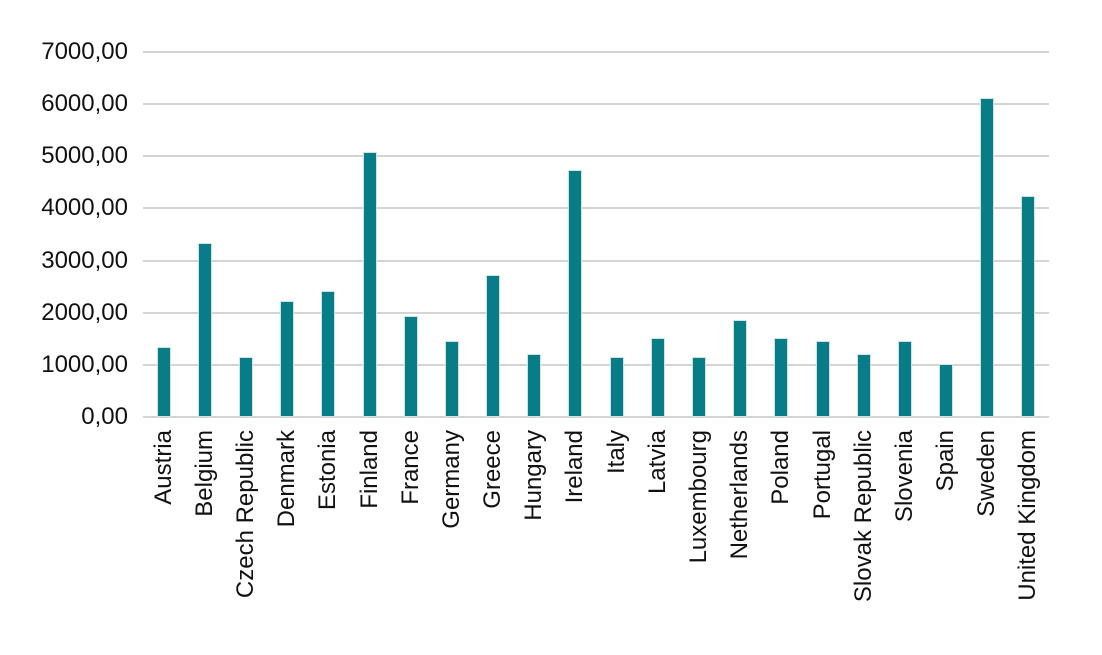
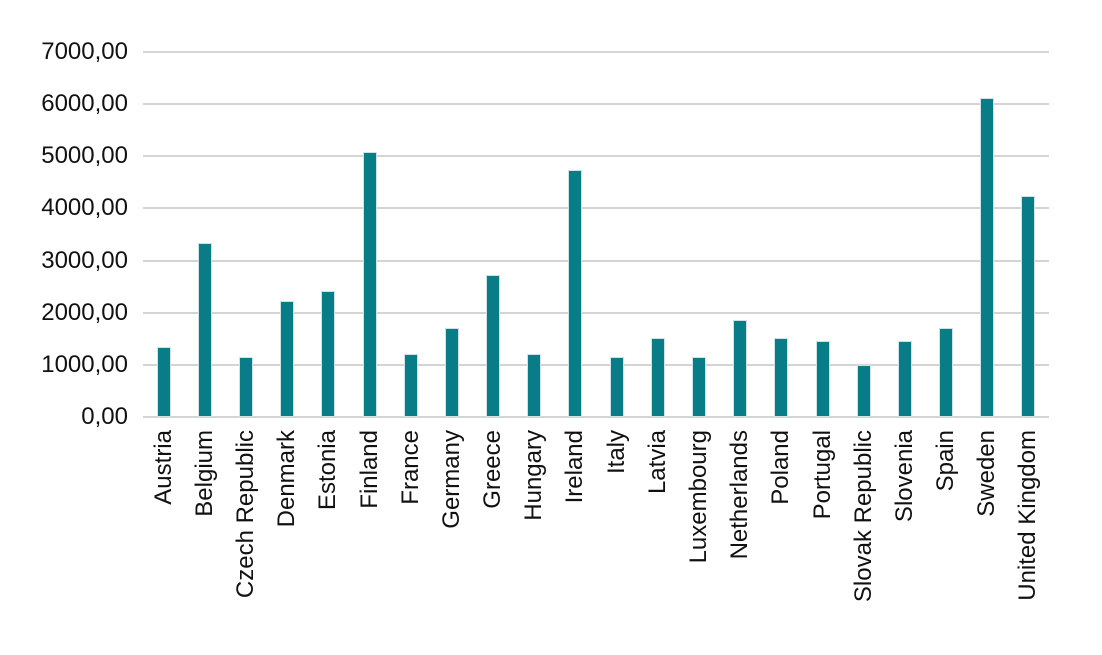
France: 1900 -> 1200
Germany: 1400 -> 1700
Slovak Republic: 1200 -> 1000
Spain: 1000 -> 1700
